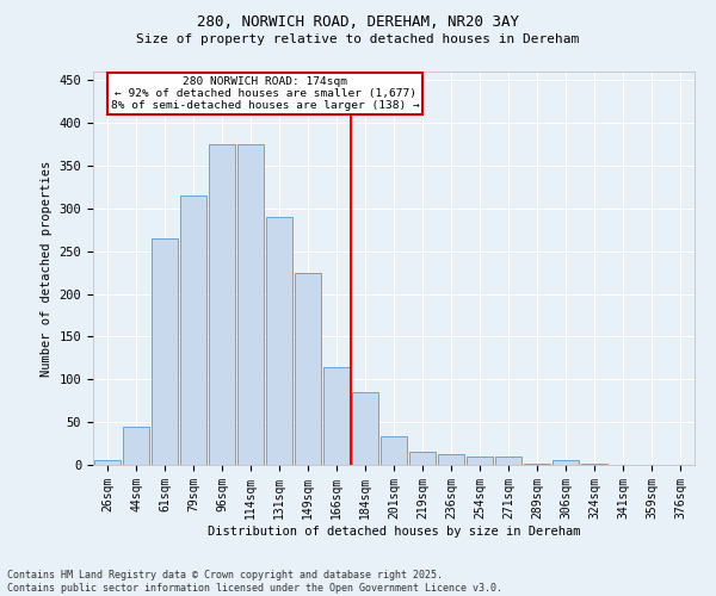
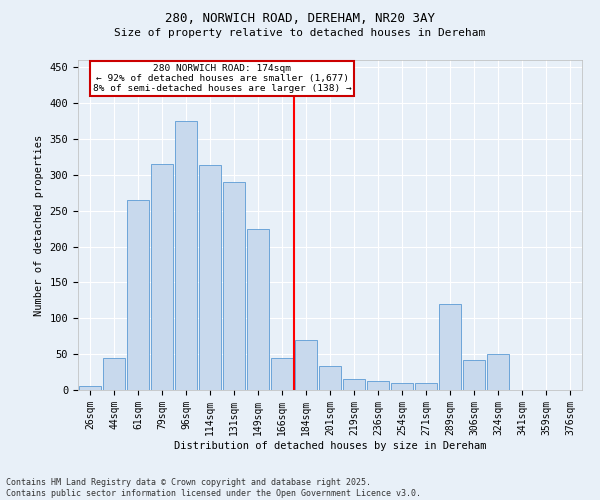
114sqm: 375 -> 314
166sqm: 115 -> 44
184sqm: 85 -> 70
289sqm: 2 -> 120
306sqm: 5 -> 42
324sqm: 2 -> 50
